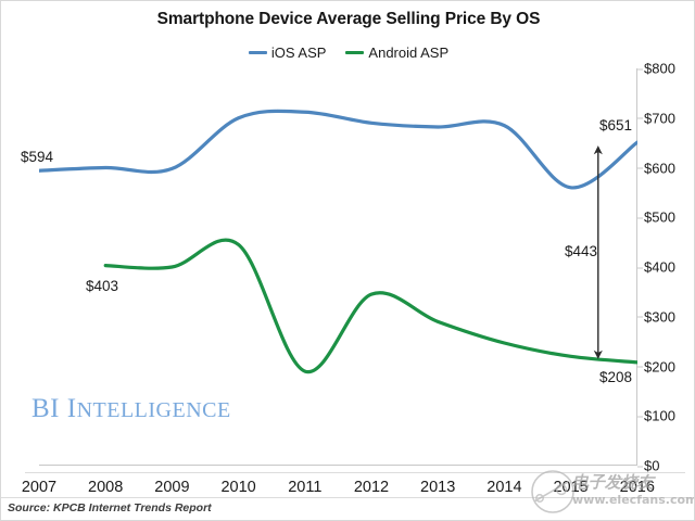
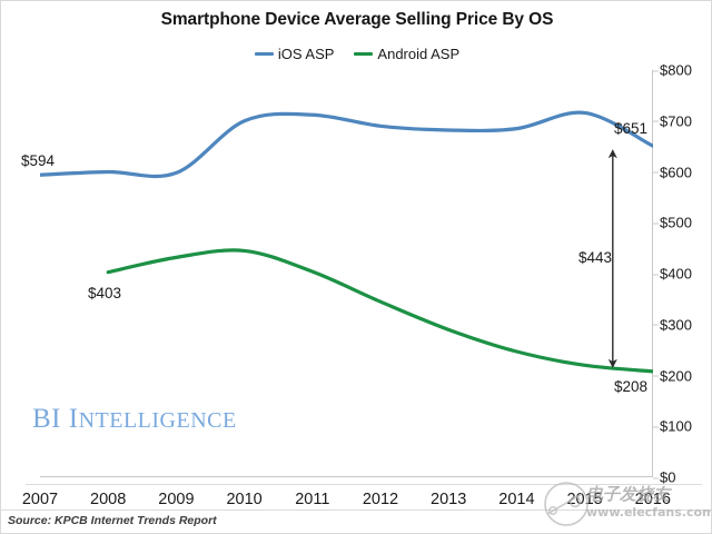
Android ASP/2009: $400 -> $430
Android ASP/2011: $190 -> $400
iOS ASP/2015: $560 -> $720
